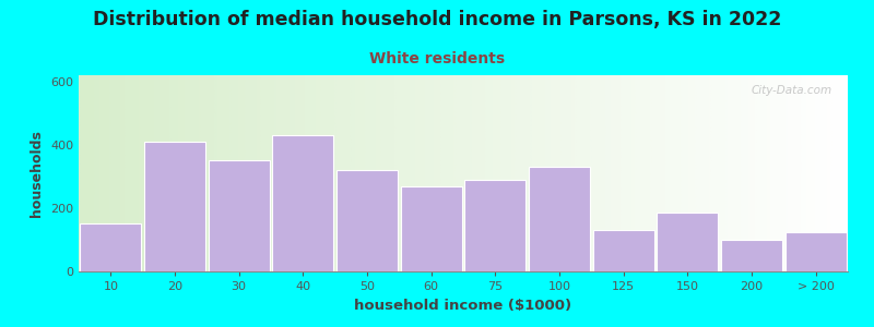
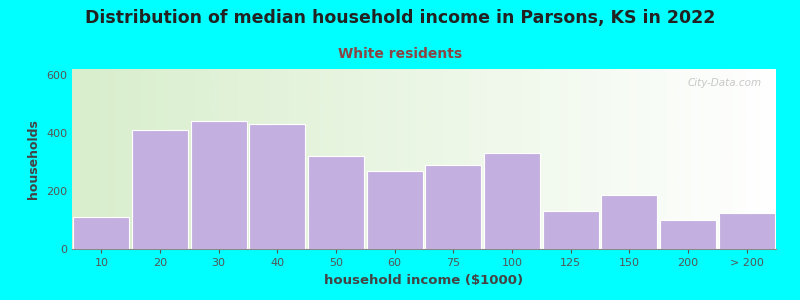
10: 150 -> 110
30: 350 -> 440
